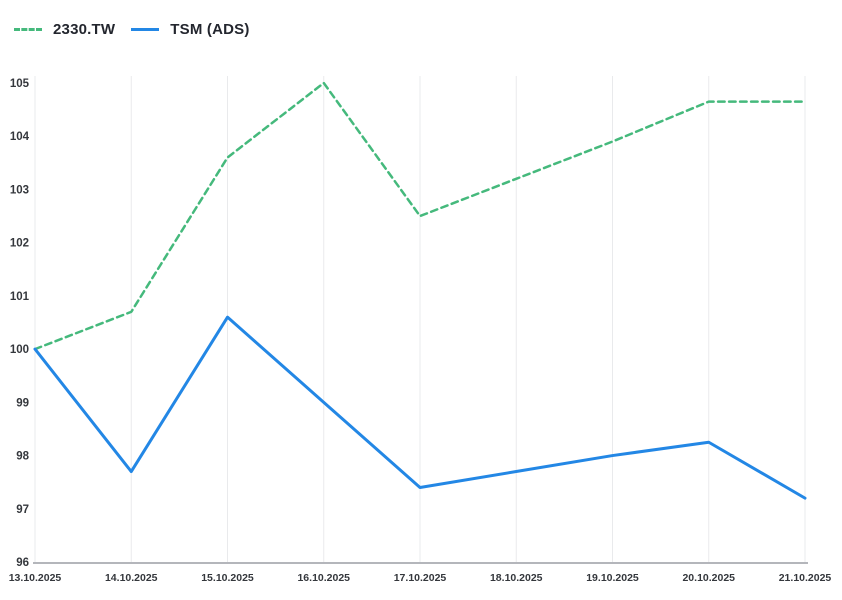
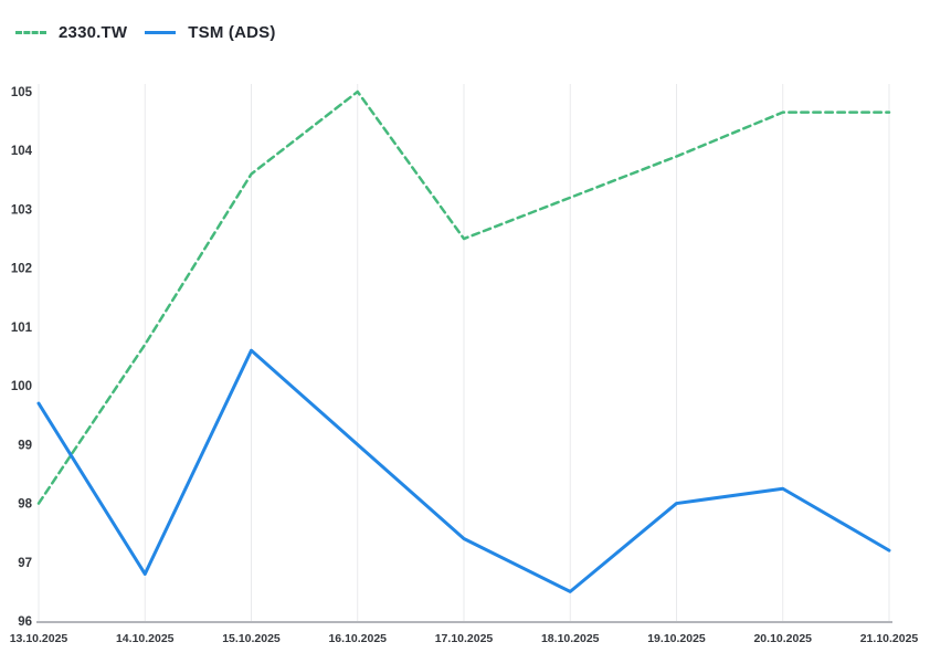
2330.TW/13.10.2025: 100.0 -> 98.0
TSM (ADS)/13.10.2025: 100.0 -> 99.7
TSM (ADS)/14.10.2025: 97.7 -> 96.8
TSM (ADS)/18.10.2025: 97.7 -> 96.5
